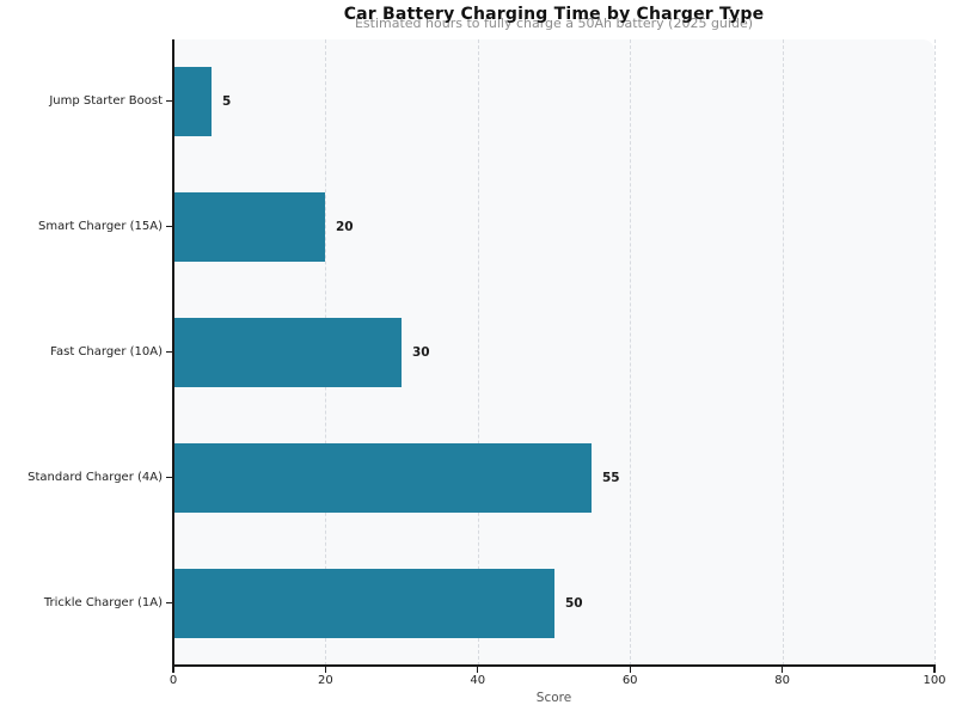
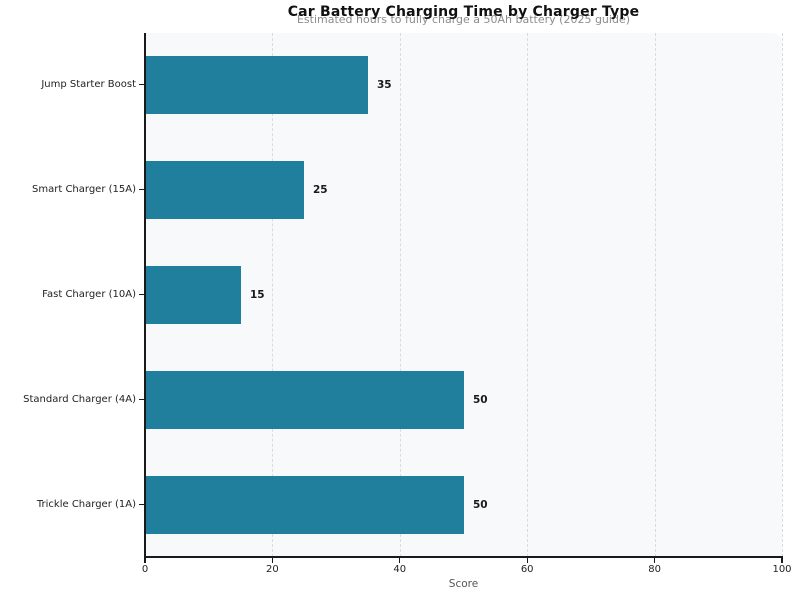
Jump Starter Boost: 5 -> 35
Smart Charger (15A): 20 -> 25
Fast Charger (10A): 30 -> 15
Standard Charger (4A): 55 -> 50
